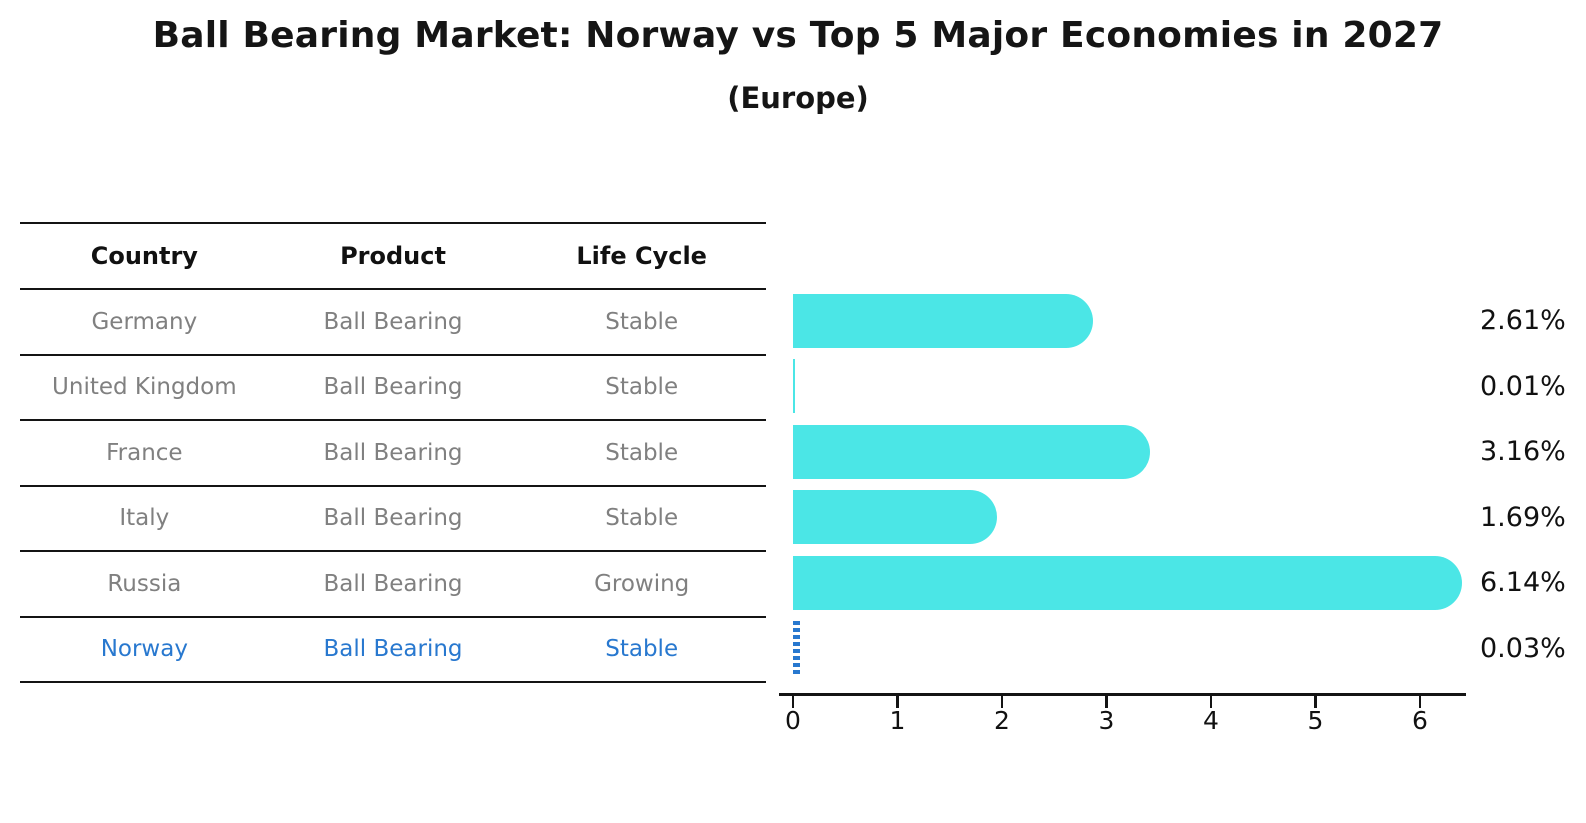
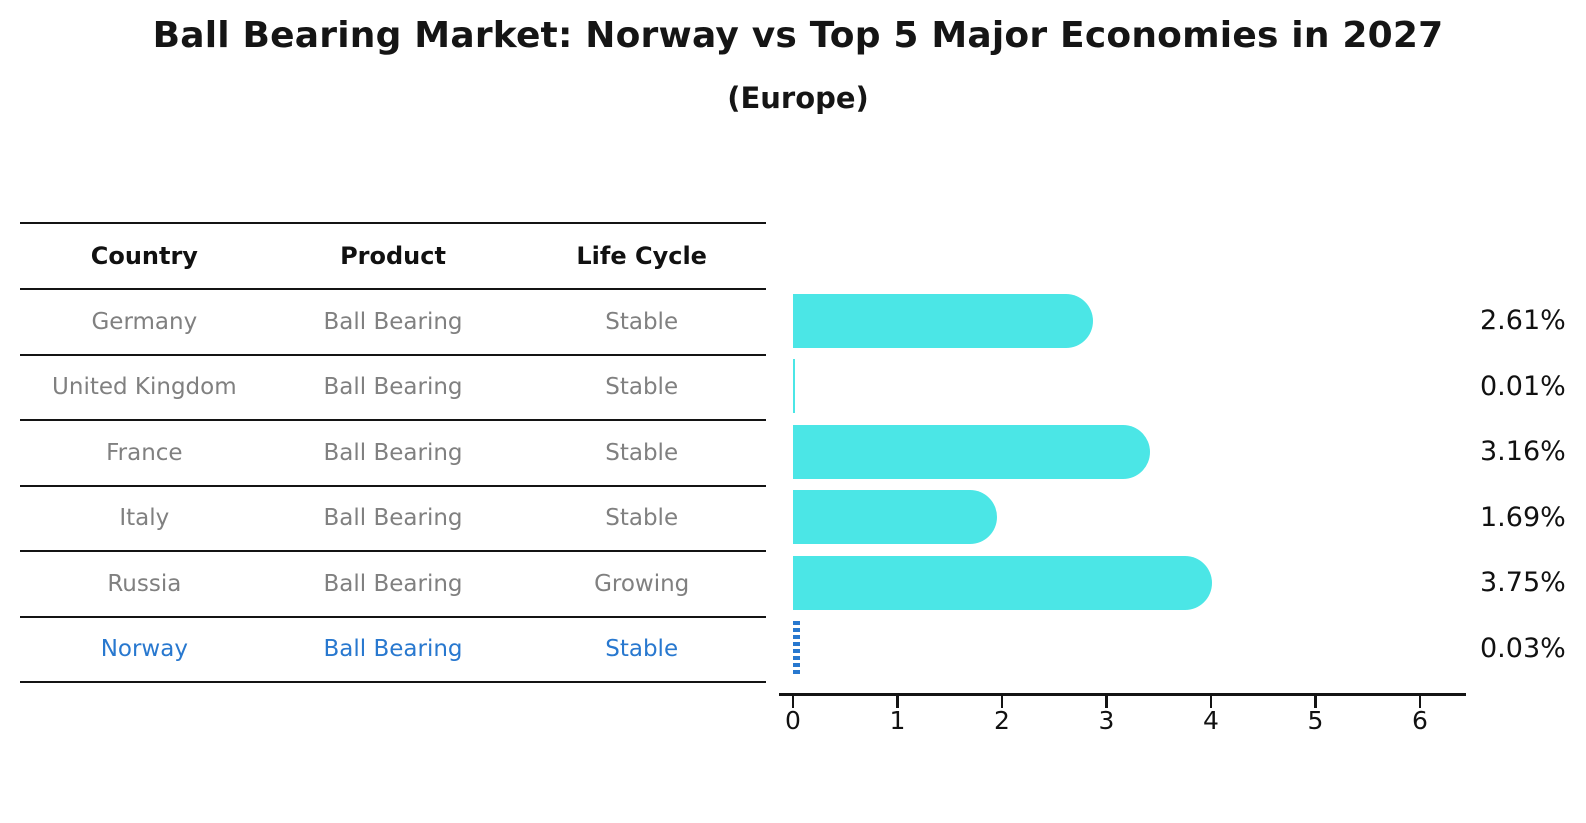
Russia: 6.14% -> 3.75%
